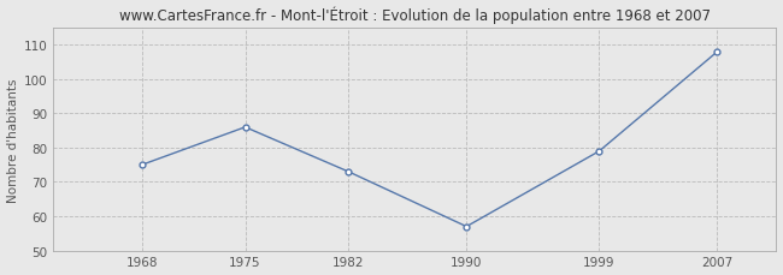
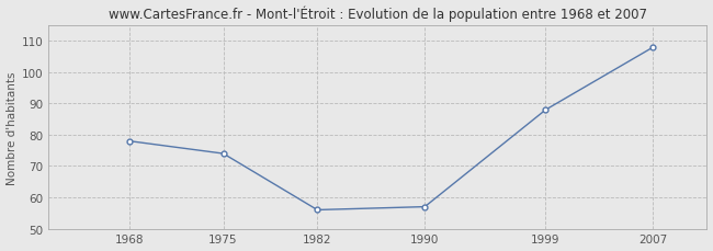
1968: 75 -> 78
1975: 86 -> 74
1982: 73 -> 56
1999: 79 -> 88
